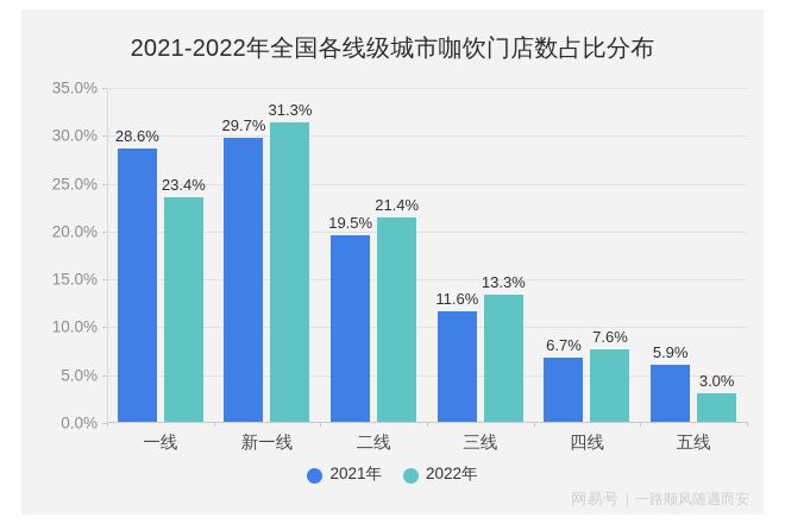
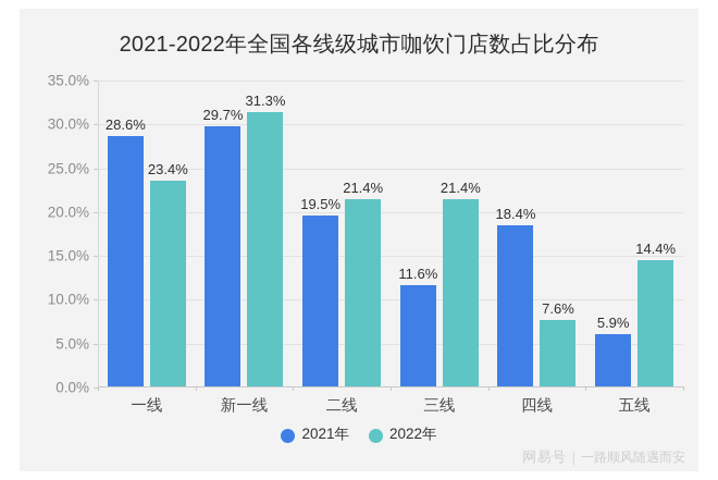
2022年/三线: 13.3% -> 21.4%
2021年/四线: 6.7% -> 18.4%
2022年/五线: 3.0% -> 14.4%
